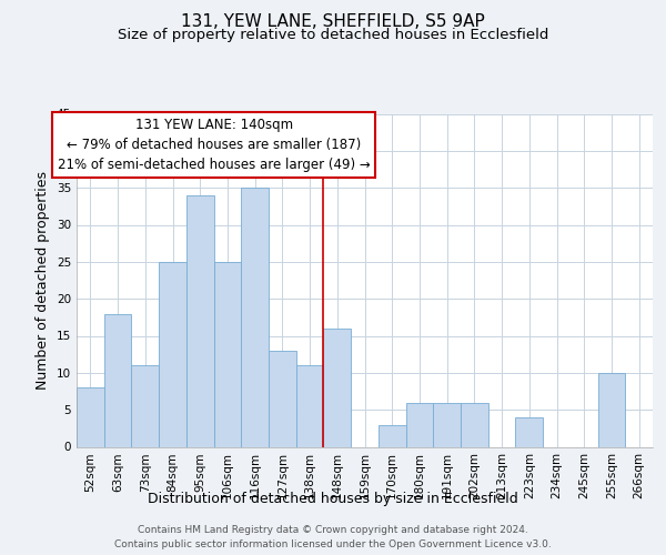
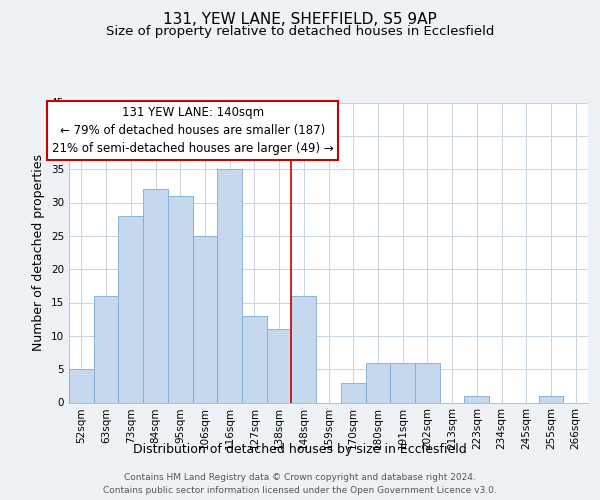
52sqm: 8 -> 5
63sqm: 18 -> 16
73sqm: 11 -> 28
84sqm: 25 -> 32
95sqm: 34 -> 31
223sqm: 4 -> 1
255sqm: 10 -> 1
